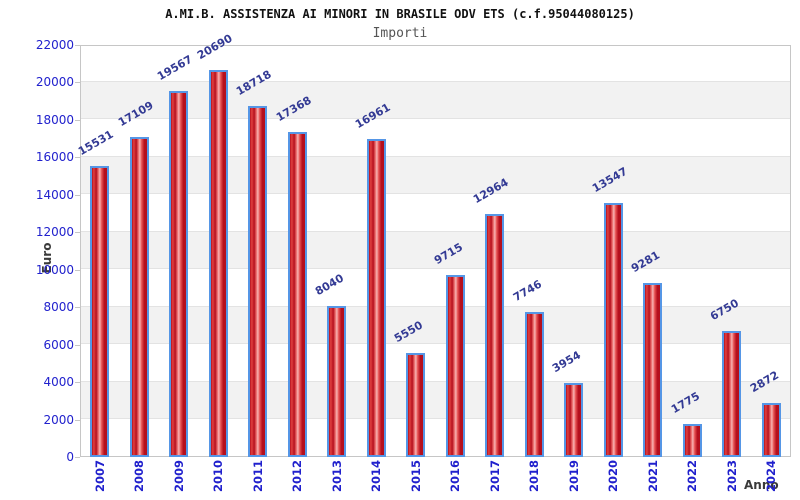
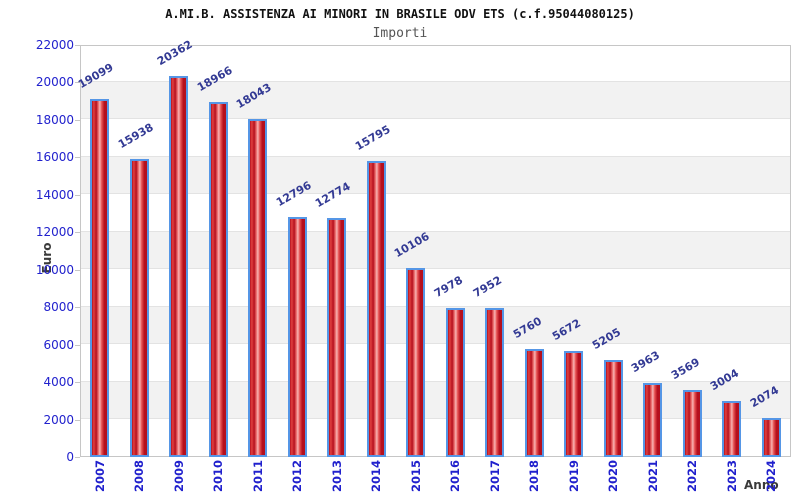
2007: 15531 -> 19099
2008: 17109 -> 15938
2009: 19567 -> 20362
2010: 20690 -> 18966
2011: 18718 -> 18043
2012: 17368 -> 12796
2013: 8040 -> 12774
2014: 16961 -> 15795
2015: 5550 -> 10106
2016: 9715 -> 7978
2017: 12964 -> 7952
2018: 7746 -> 5760
2019: 3954 -> 5672
2020: 13547 -> 5205
2021: 9281 -> 3963
2022: 1775 -> 3569
2023: 6750 -> 3004
2024: 2872 -> 2074
